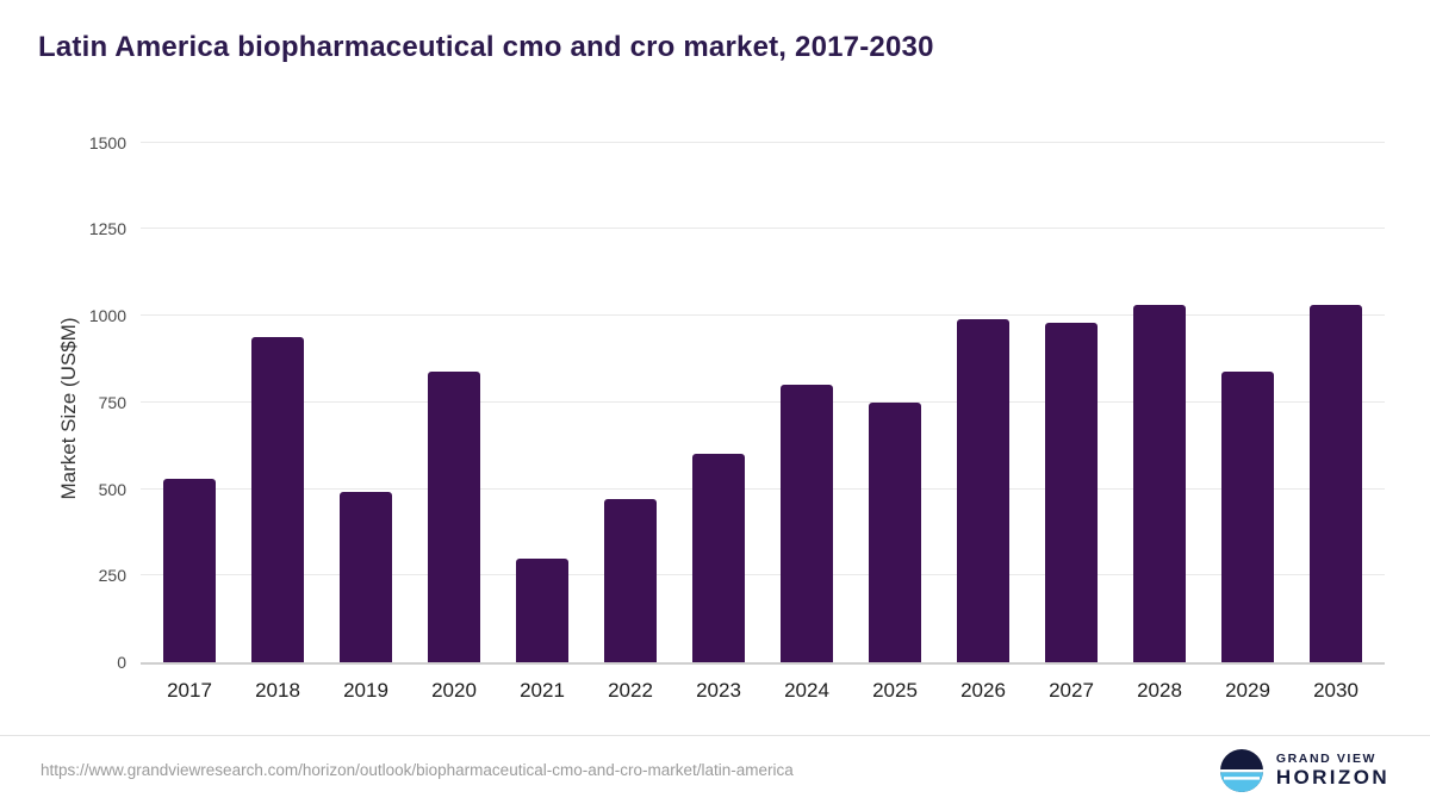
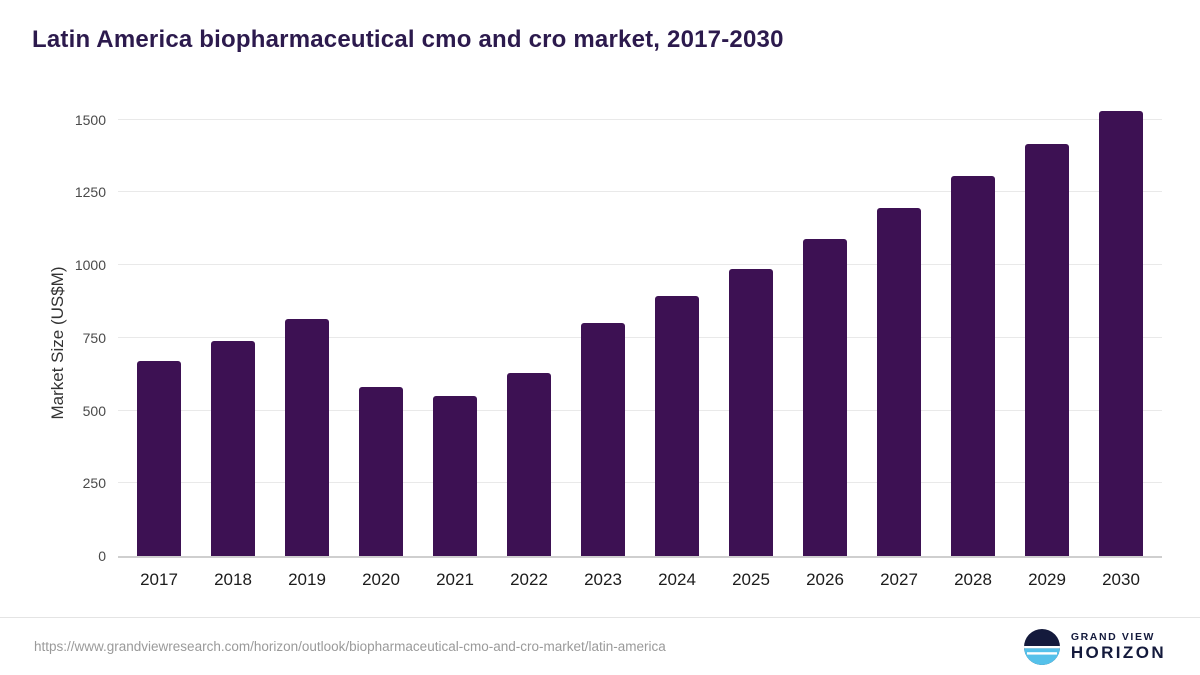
2017: 530 -> 670
2018: 940 -> 740
2019: 490 -> 820
2020: 840 -> 580
2021: 300 -> 550
2022: 470 -> 630
2023: 600 -> 800
2024: 800 -> 900
2025: 750 -> 980
2026: 990 -> 1090
2027: 980 -> 1200
2028: 1030 -> 1300
2029: 840 -> 1420
2030: 1030 -> 1530
